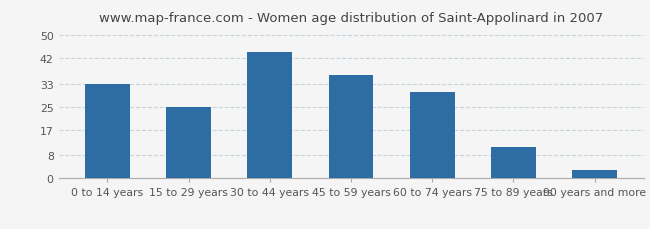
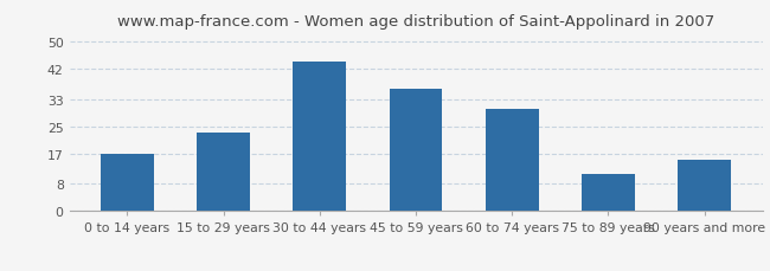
0 to 14 years: 33 -> 17
15 to 29 years: 25 -> 23
90 years and more: 3 -> 15
